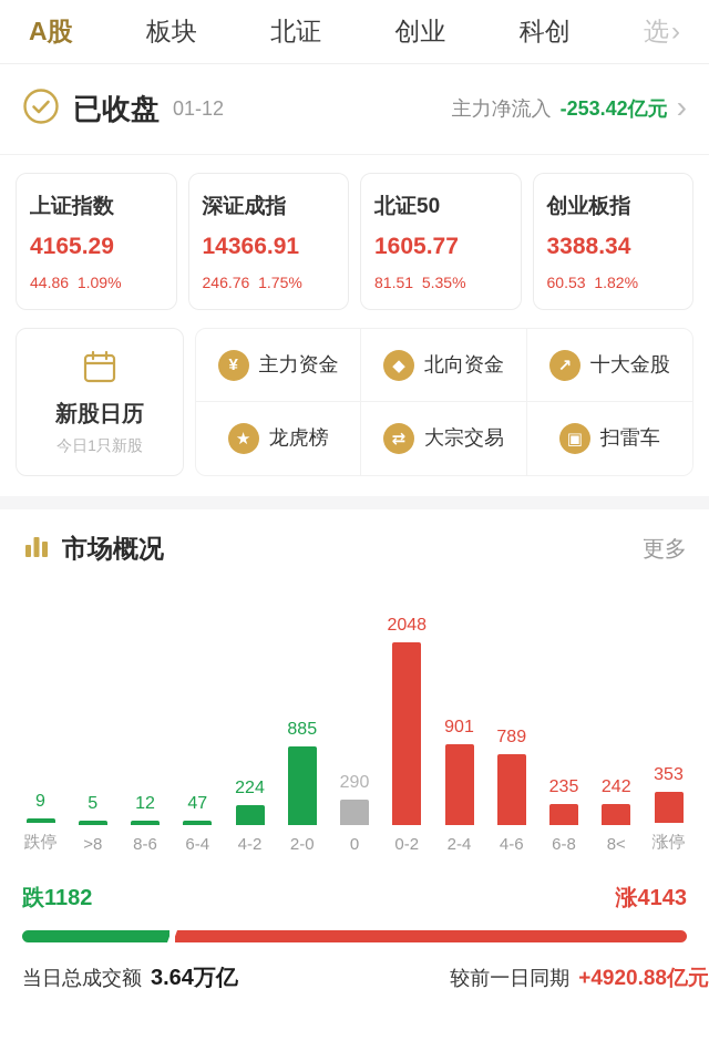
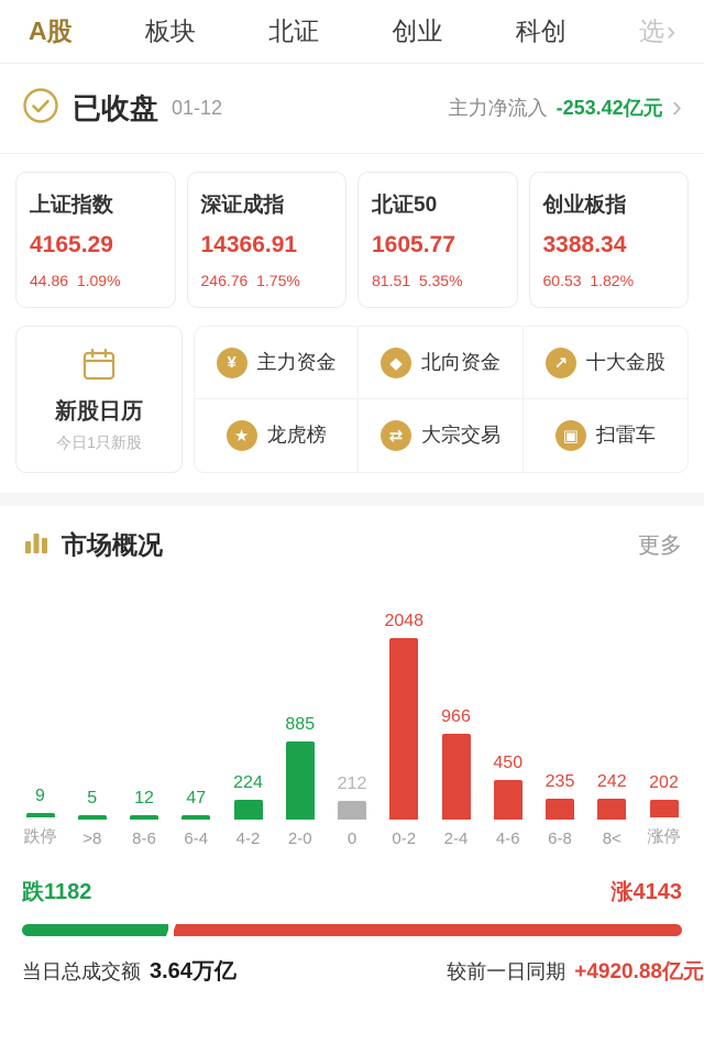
0: 290 -> 212
2-4: 901 -> 966
4-6: 789 -> 450
涨停: 353 -> 202
